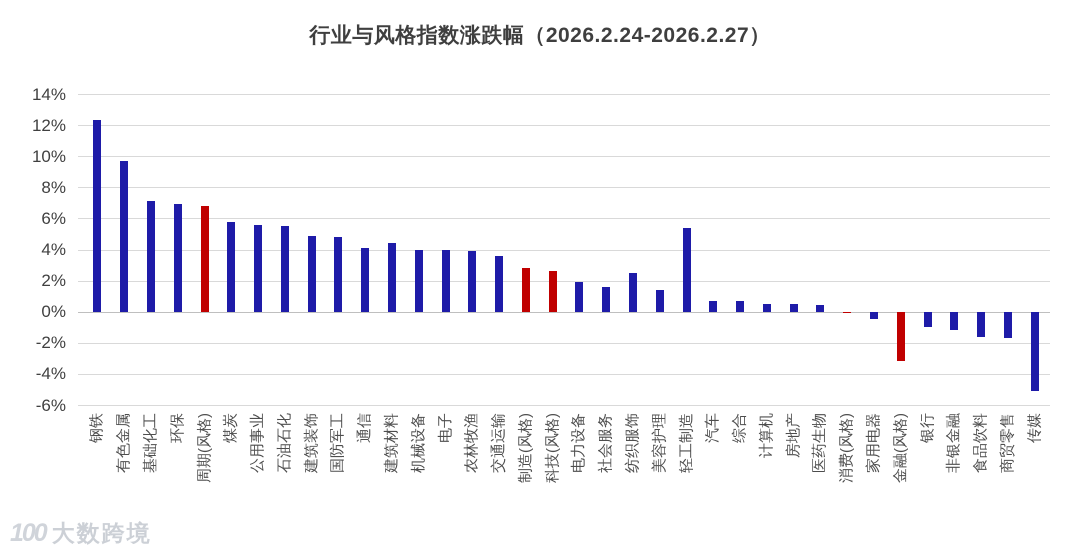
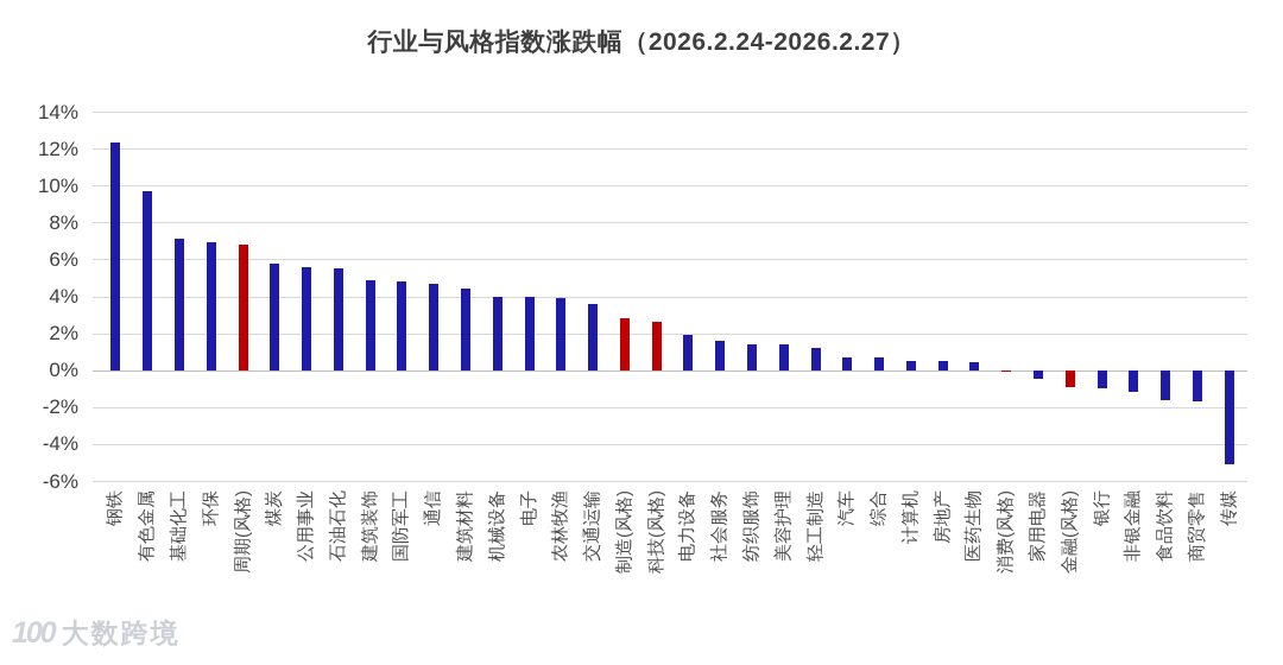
通信: 4.1% -> 4.7%
纺织服饰: 2.5% -> 1.4%
轻工制造: 5.4% -> 1.2%
金融(风格): -3.2% -> -0.9%
